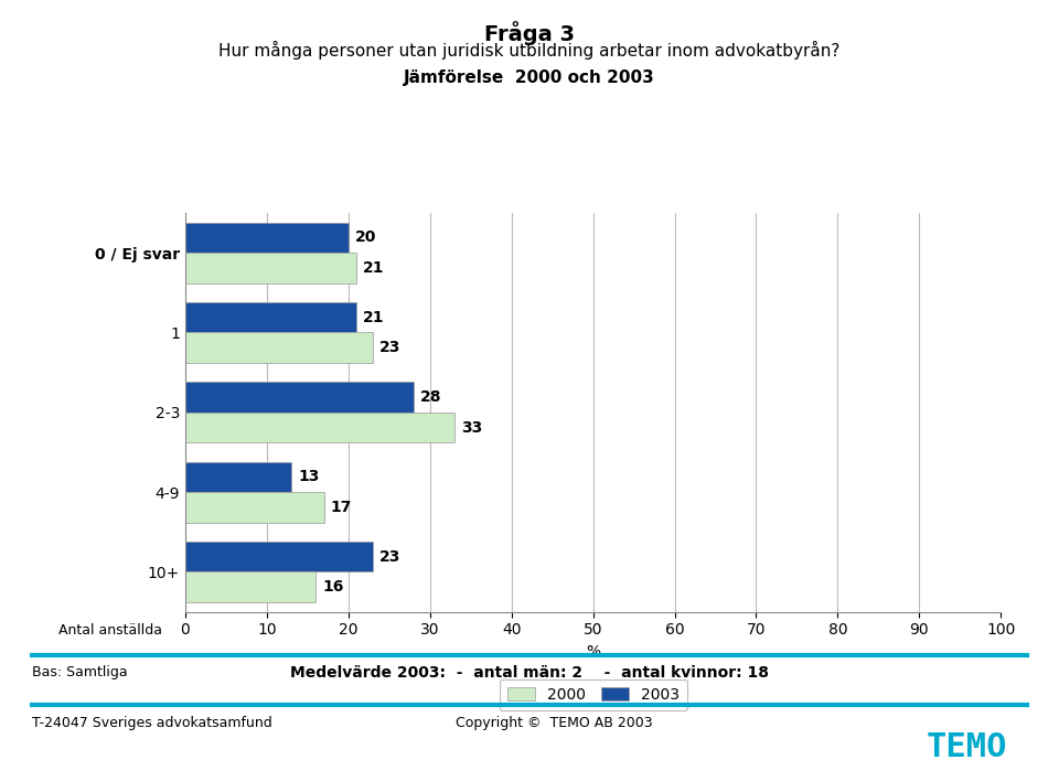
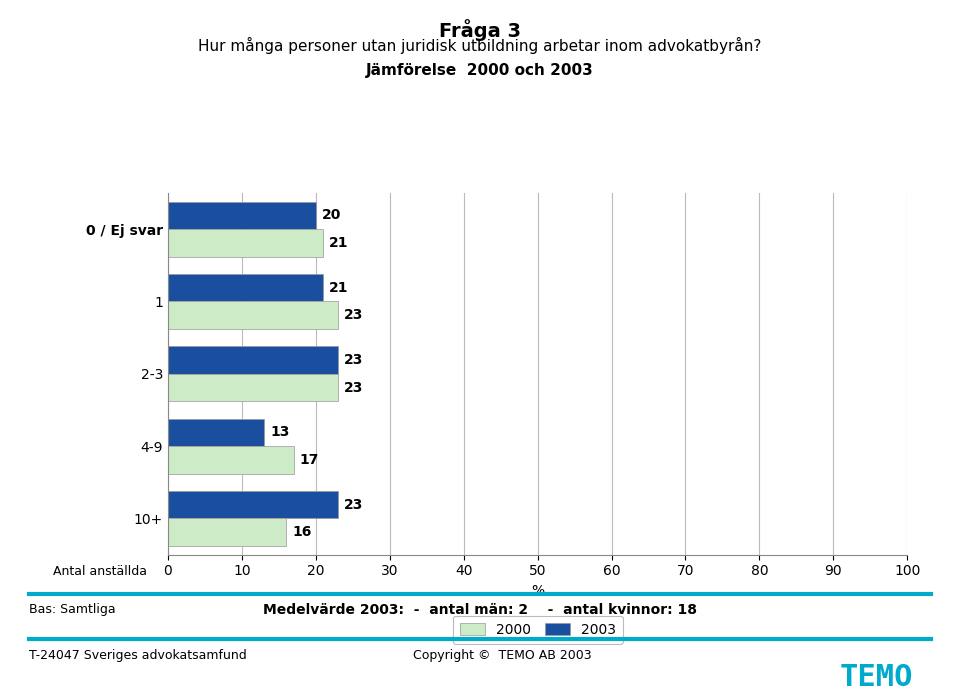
2003/2-3: 28 -> 23
2000/2-3: 33 -> 23
